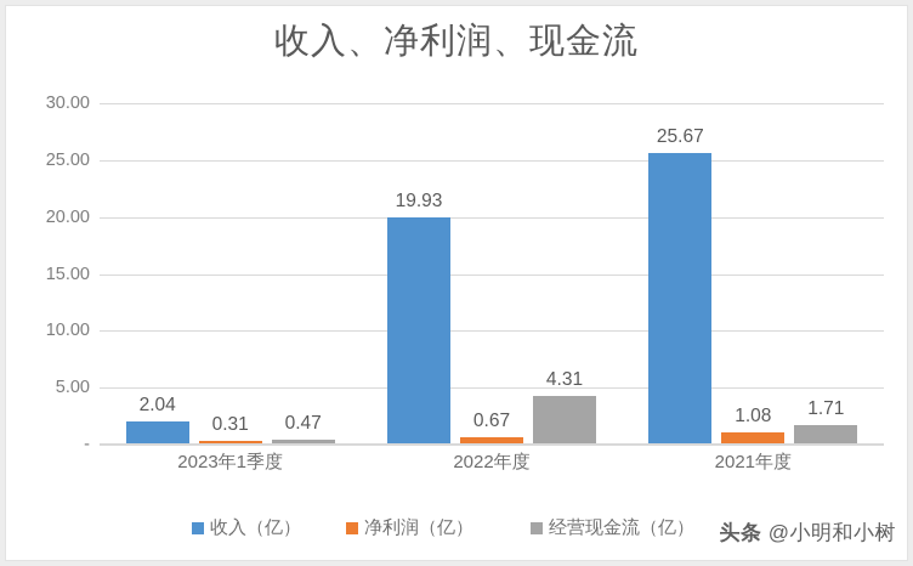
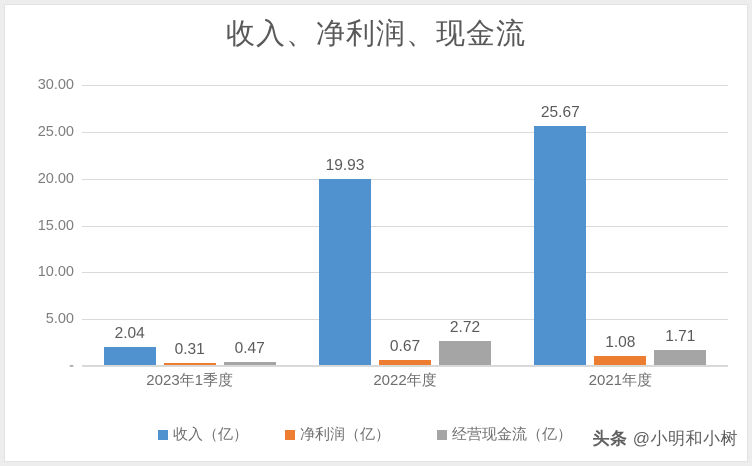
经营现金流（亿）/2022年度: 4.31 -> 2.72
